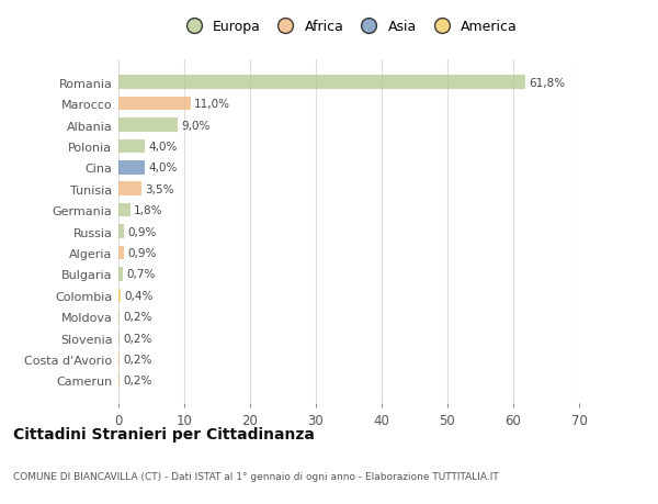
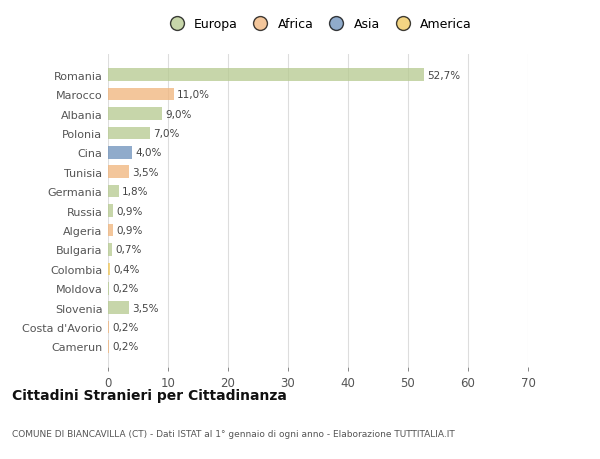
Romania: 61,8% -> 52,7%
Polonia: 4,0% -> 7,0%
Slovenia: 0,2% -> 3,5%
